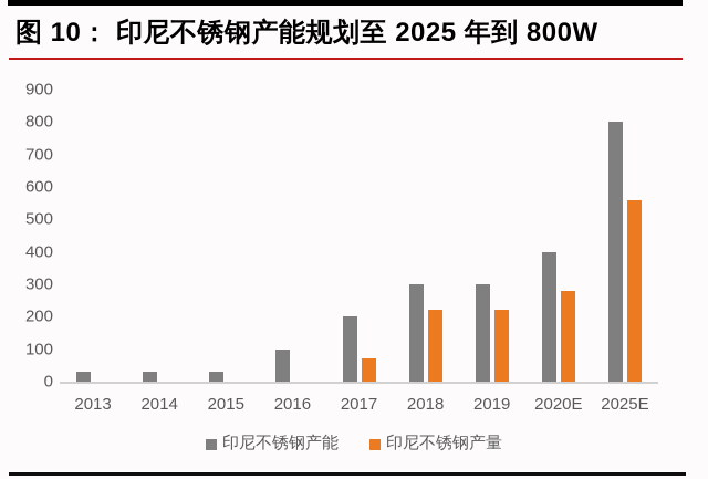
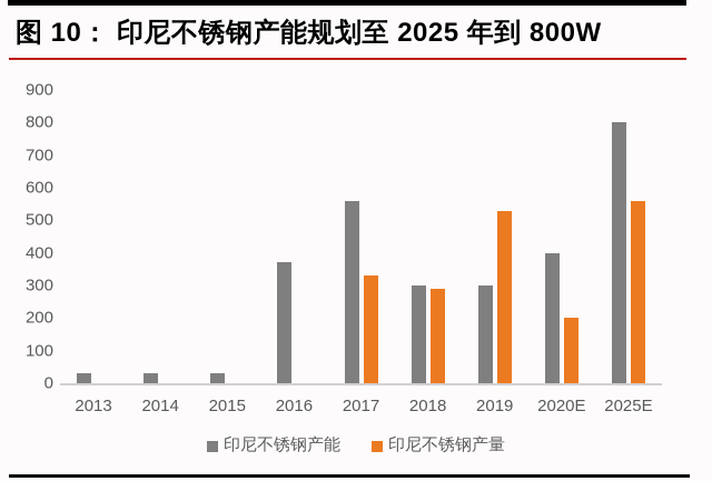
印尼不锈钢产能/2016: 100 -> 370
印尼不锈钢产能/2017: 200 -> 560
印尼不锈钢产量/2017: 70 -> 330
印尼不锈钢产量/2018: 220 -> 290
印尼不锈钢产量/2019: 220 -> 530
印尼不锈钢产量/2020E: 280 -> 200
